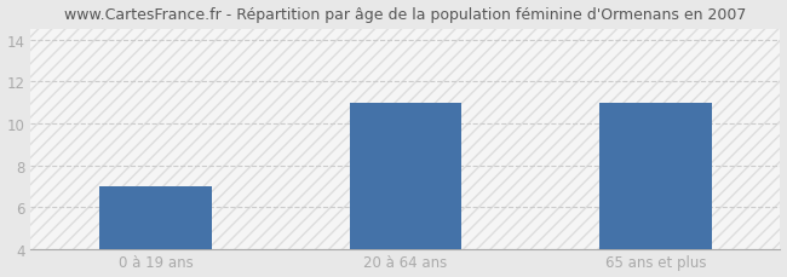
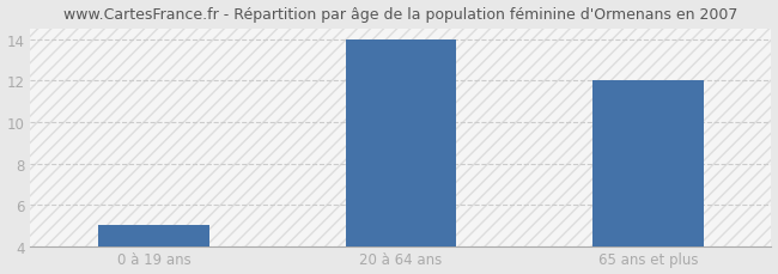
0 à 19 ans: 7 -> 5
20 à 64 ans: 11 -> 14
65 ans et plus: 11 -> 12
